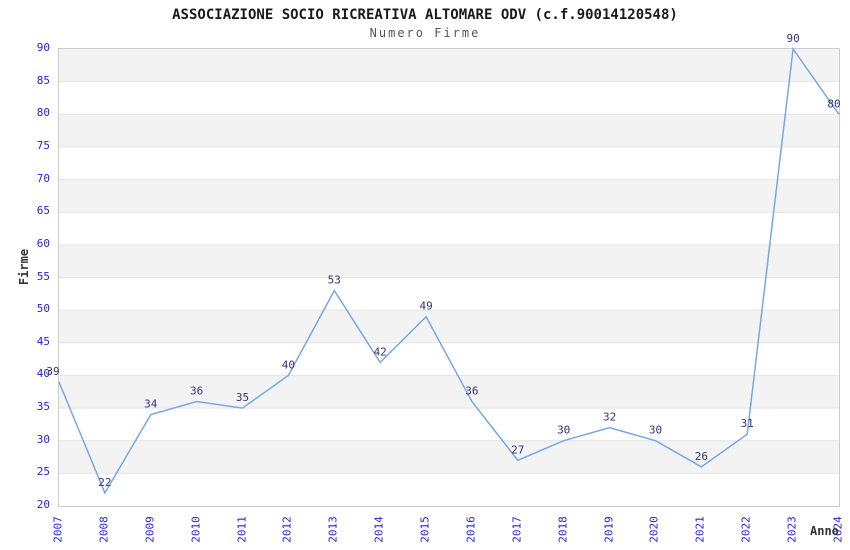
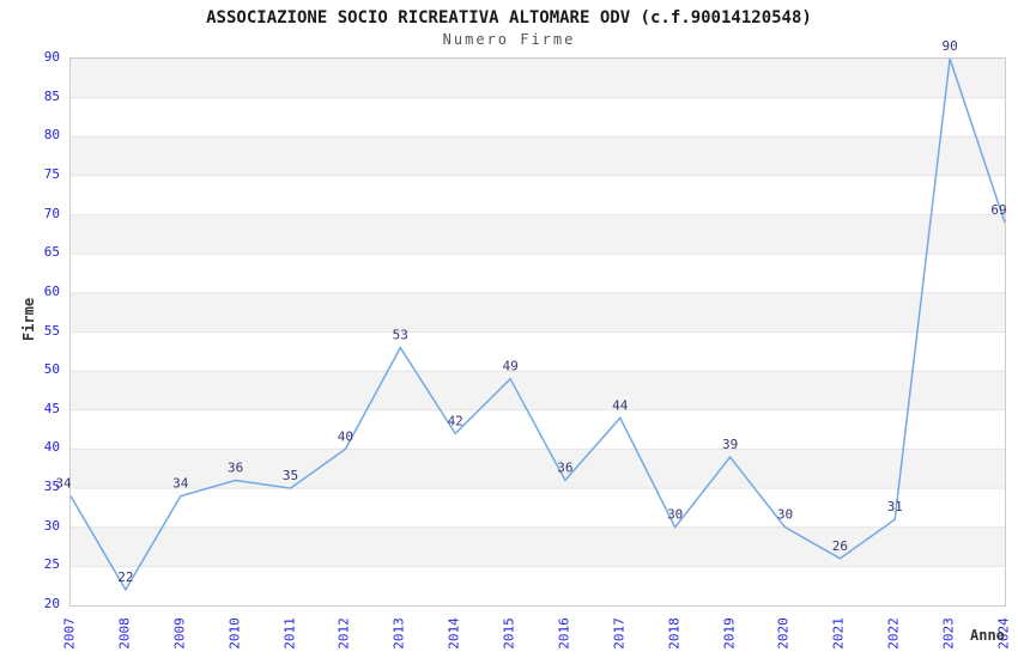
2007: 39 -> 34
2017: 27 -> 44
2019: 32 -> 39
2024: 80 -> 69
